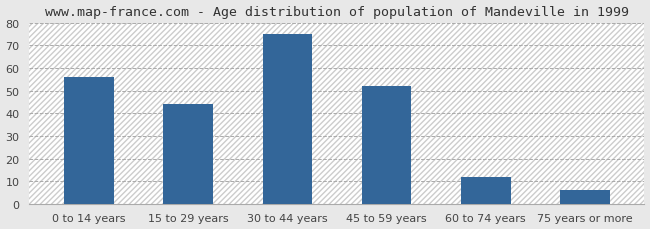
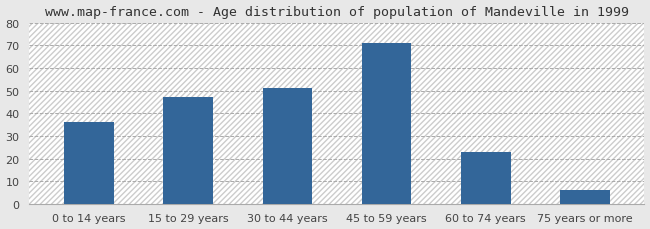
0 to 14 years: 56 -> 36
15 to 29 years: 44 -> 47
30 to 44 years: 75 -> 51
45 to 59 years: 52 -> 71
60 to 74 years: 12 -> 23
